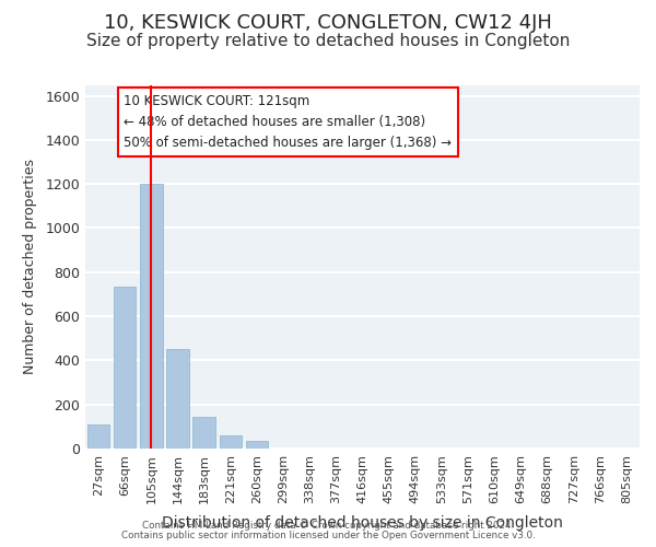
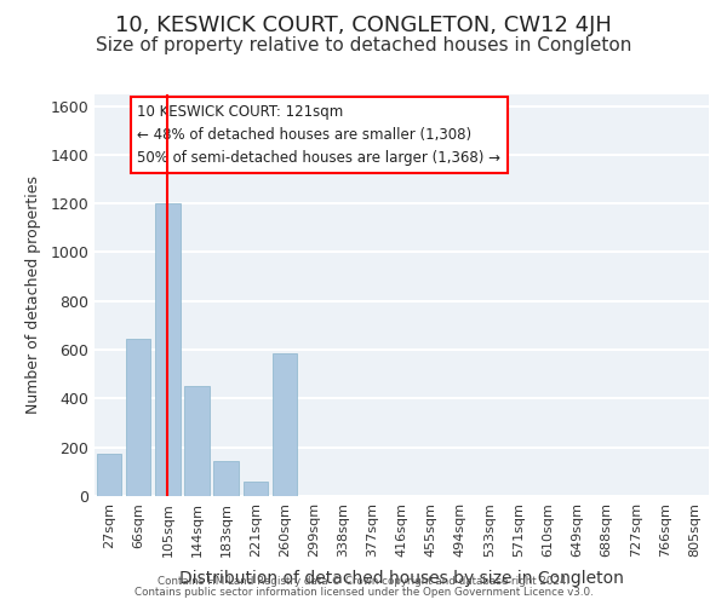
27sqm: 110 -> 175
66sqm: 735 -> 645
260sqm: 35 -> 585
